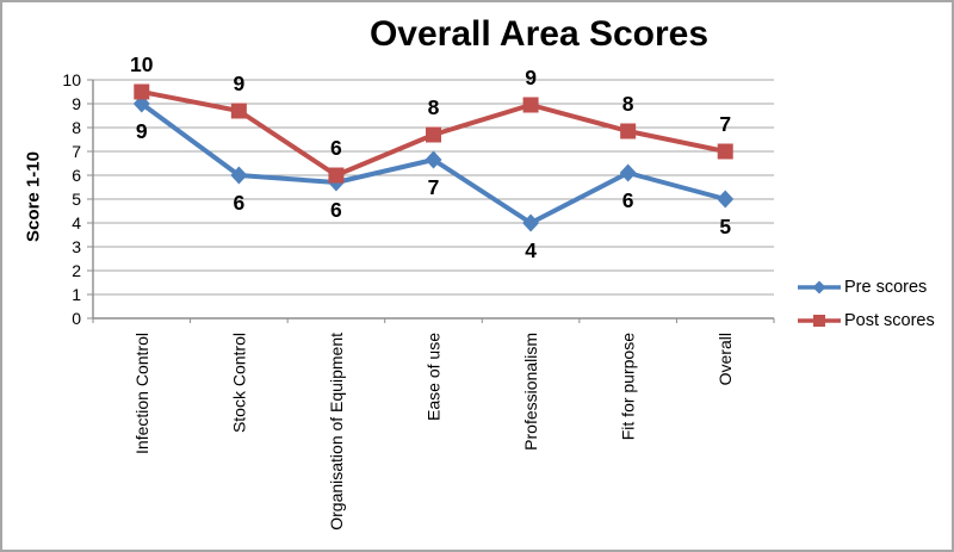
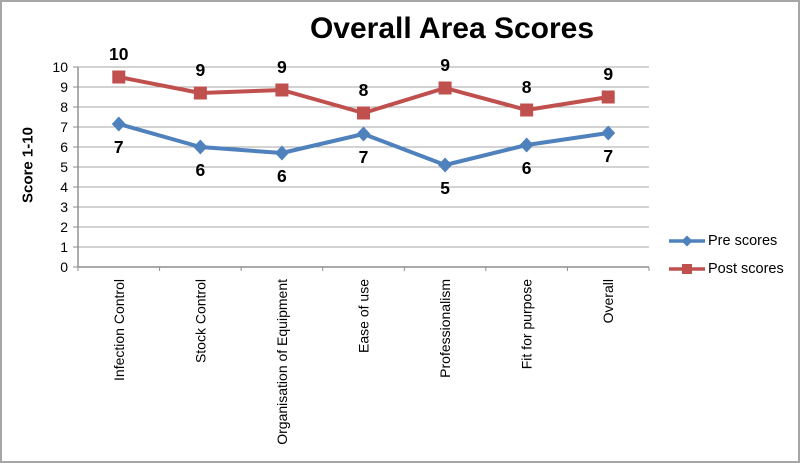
Pre scores/Infection Control: 9 -> 7
Post scores/Organisation of Equipment: 6 -> 9
Pre scores/Professionalism: 4 -> 5
Pre scores/Overall: 5 -> 7
Post scores/Overall: 7 -> 9
